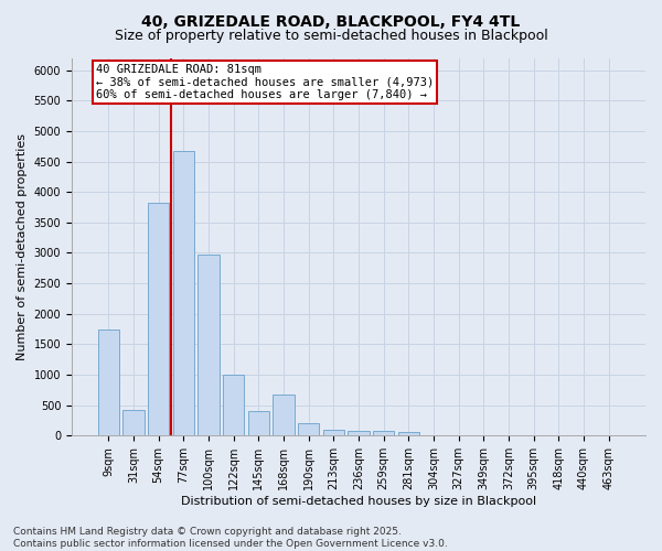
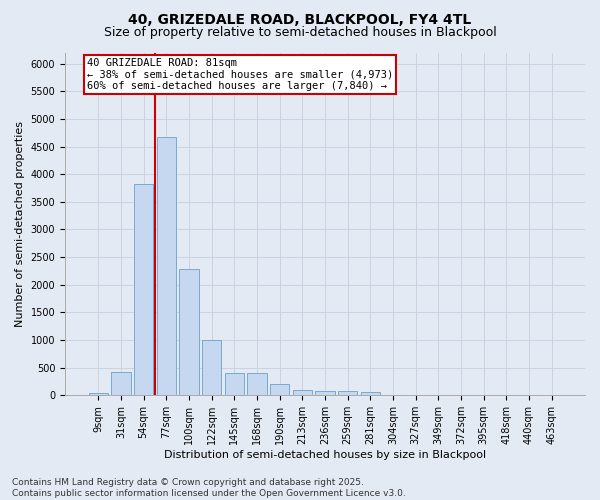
9sqm: 1740 -> 50
100sqm: 2980 -> 2280
168sqm: 680 -> 410
